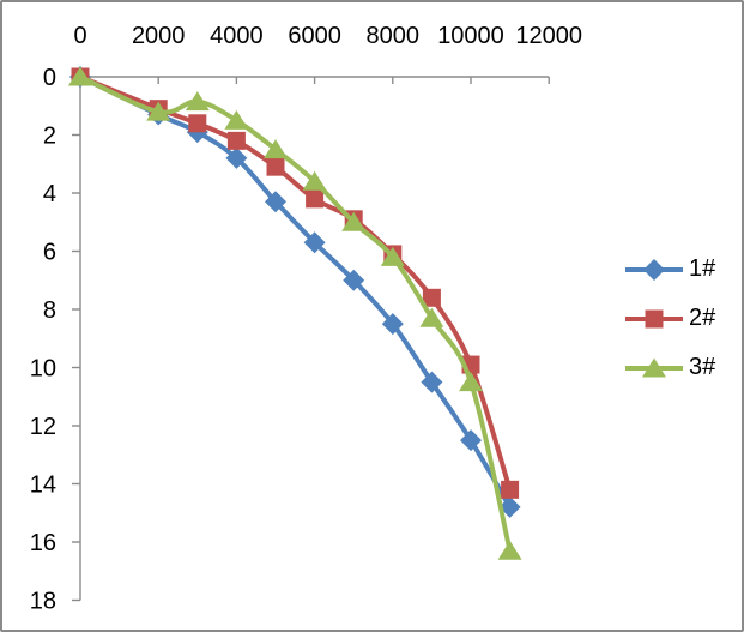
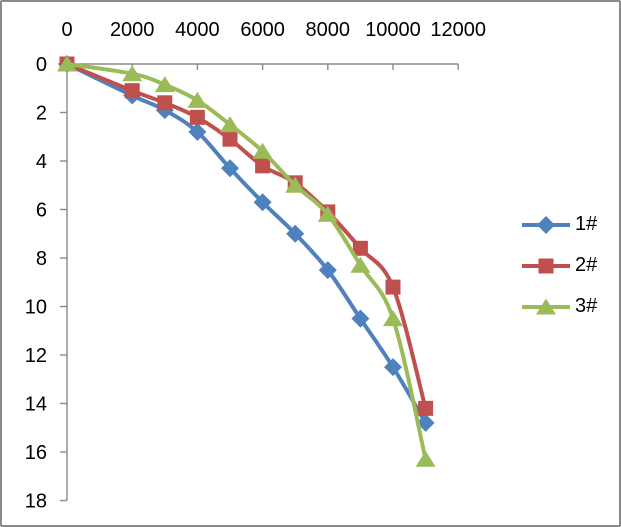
3#/2000: 1.2 -> 0.4
2#/10000: 9.9 -> 9.2
